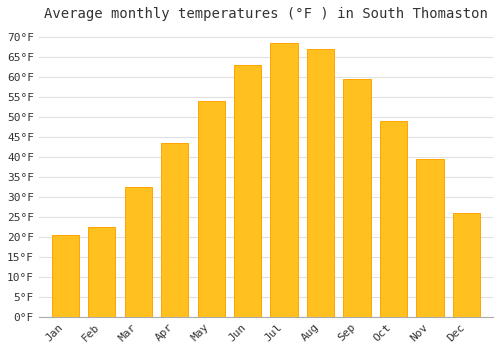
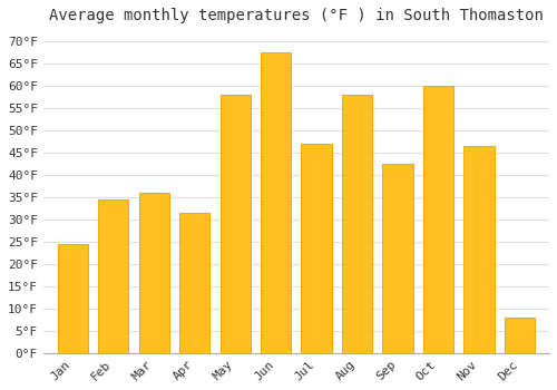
Jan: 20.5°F -> 24.5°F
Feb: 22.5°F -> 34.5°F
Mar: 32.5°F -> 36.0°F
Apr: 43.5°F -> 31.5°F
May: 54.0°F -> 58.0°F
Jun: 63.0°F -> 67.5°F
Jul: 68.5°F -> 47.0°F
Aug: 67.0°F -> 58.0°F
Sep: 59.5°F -> 42.5°F
Oct: 49.0°F -> 60.0°F
Nov: 39.5°F -> 46.5°F
Dec: 26.0°F -> 8.0°F
